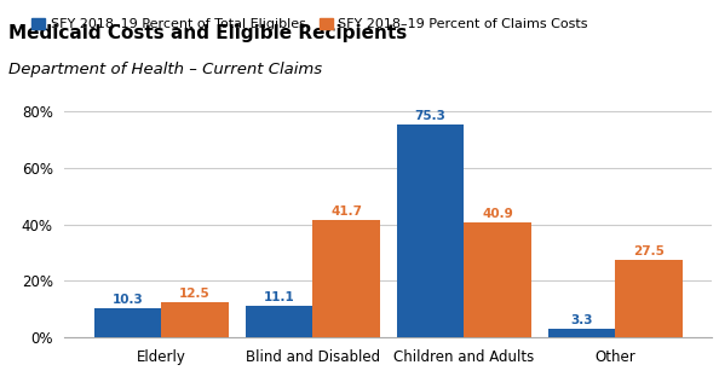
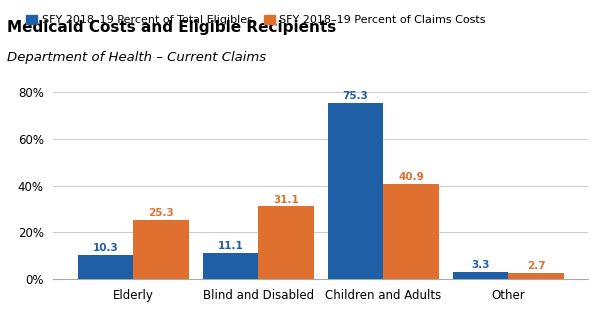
SFY 2018–19 Percent of Claims Costs/Elderly: 12.5 -> 25.3
SFY 2018–19 Percent of Claims Costs/Blind and Disabled: 41.7 -> 31.1
SFY 2018–19 Percent of Claims Costs/Other: 27.5 -> 2.7
